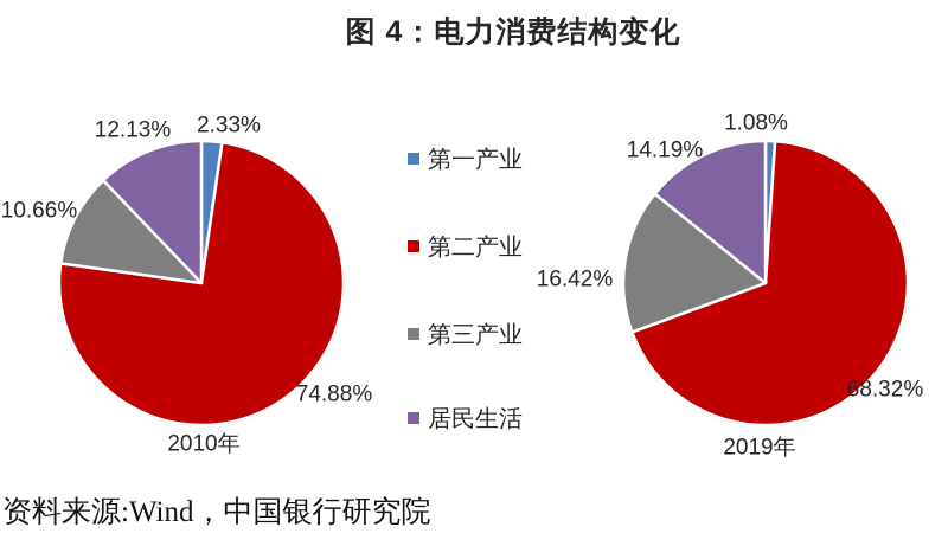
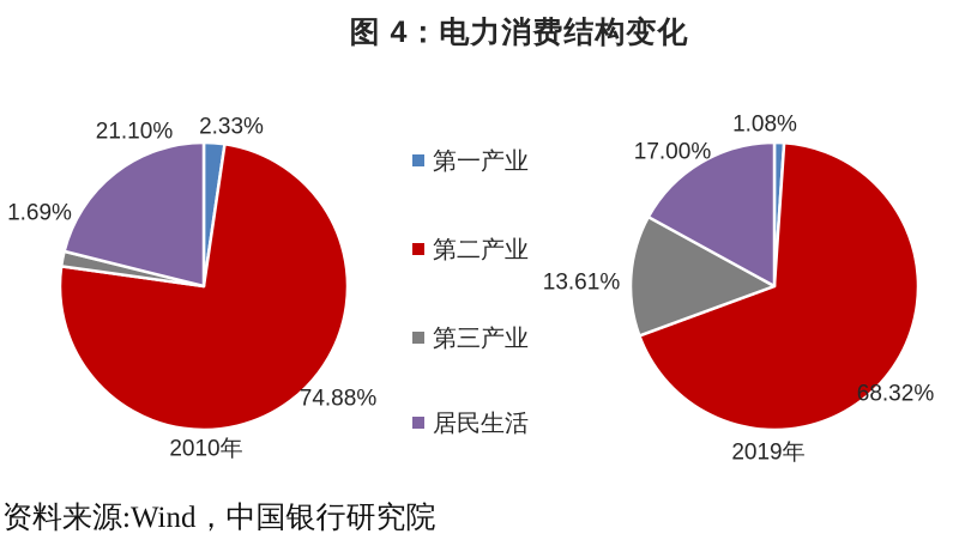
2010年/第三产业: 10.66% -> 1.69%
2010年/居民生活: 12.13% -> 21.10%
2019年/第三产业: 16.42% -> 13.61%
2019年/居民生活: 14.19% -> 17.00%
